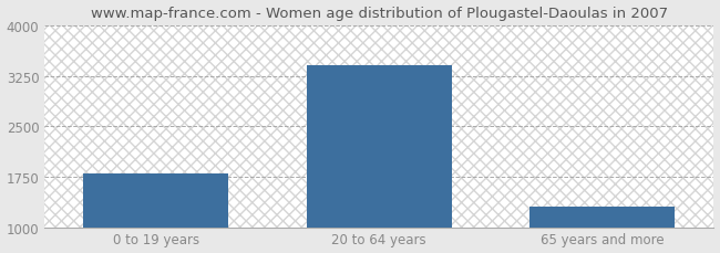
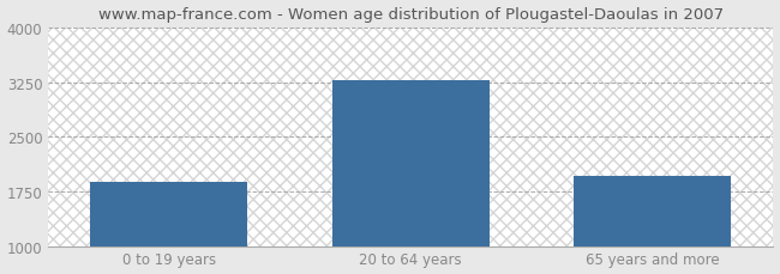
0 to 19 years: 1790 -> 1880
20 to 64 years: 3400 -> 3280
65 years and more: 1310 -> 1960
